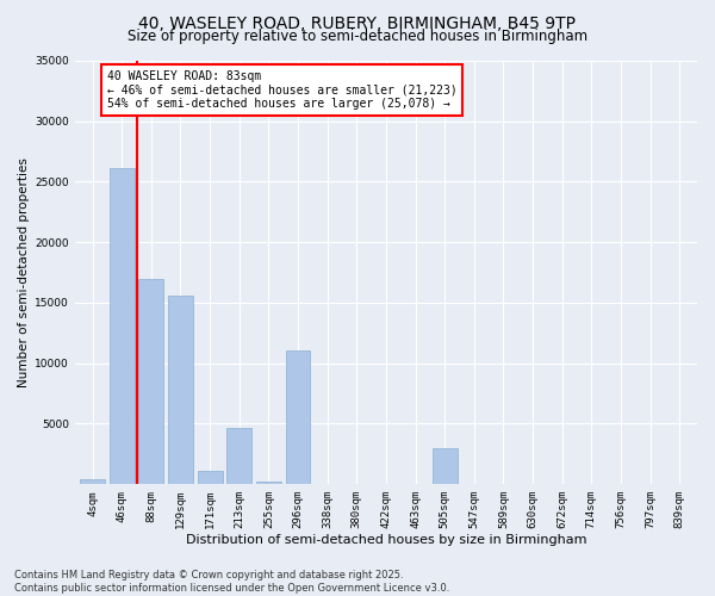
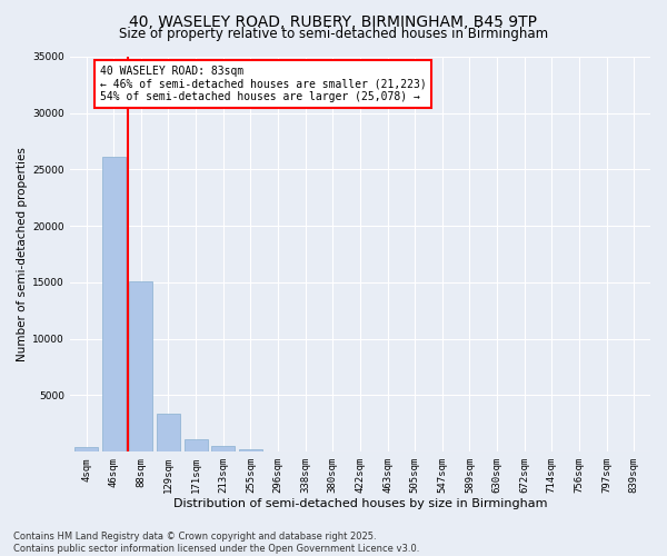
88sqm: 17000 -> 15100
129sqm: 15600 -> 3400
213sqm: 4700 -> 500
296sqm: 11100 -> 0
505sqm: 3000 -> 0
